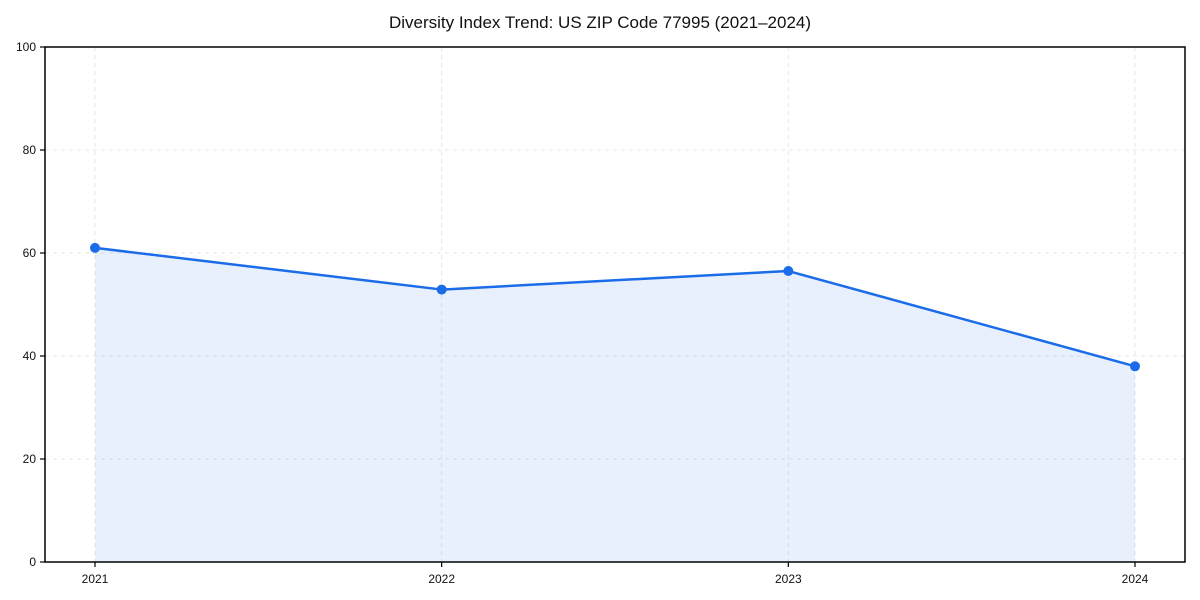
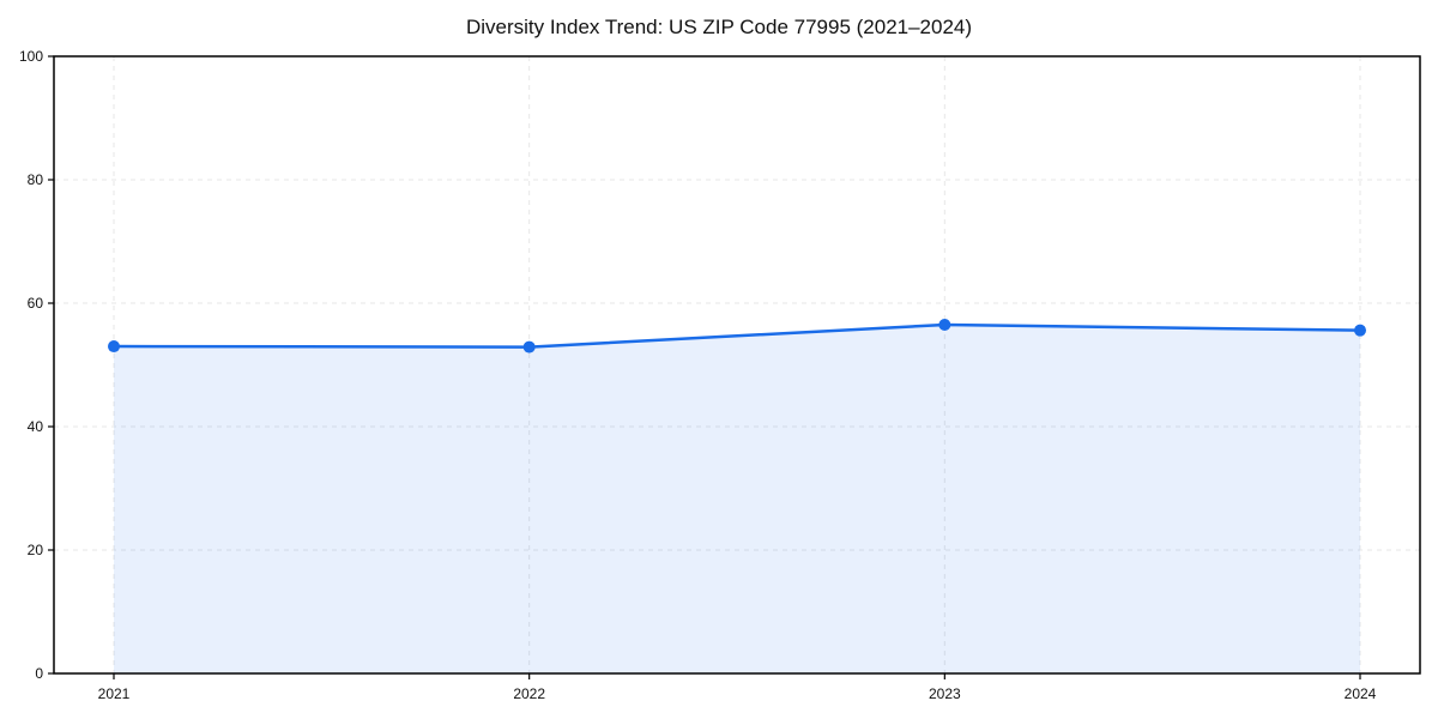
2021: 61 -> 53
2024: 38 -> 56
